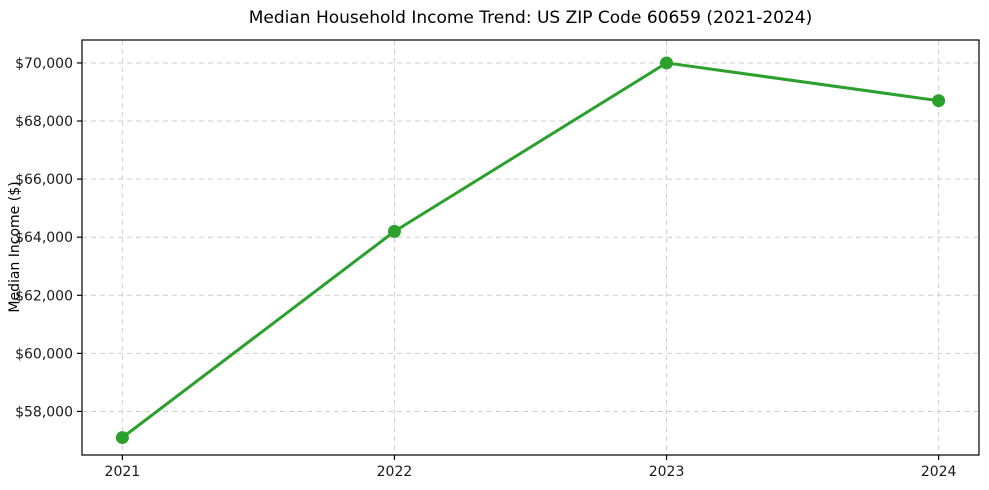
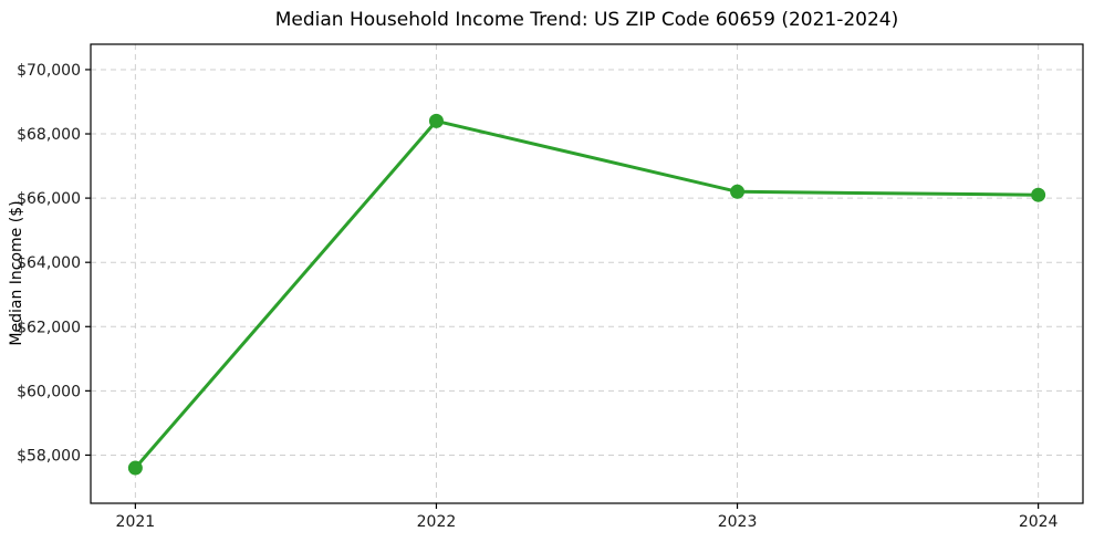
2021: $57100 -> $57600
2022: $64200 -> $68400
2023: $70000 -> $66200
2024: $68700 -> $66100
